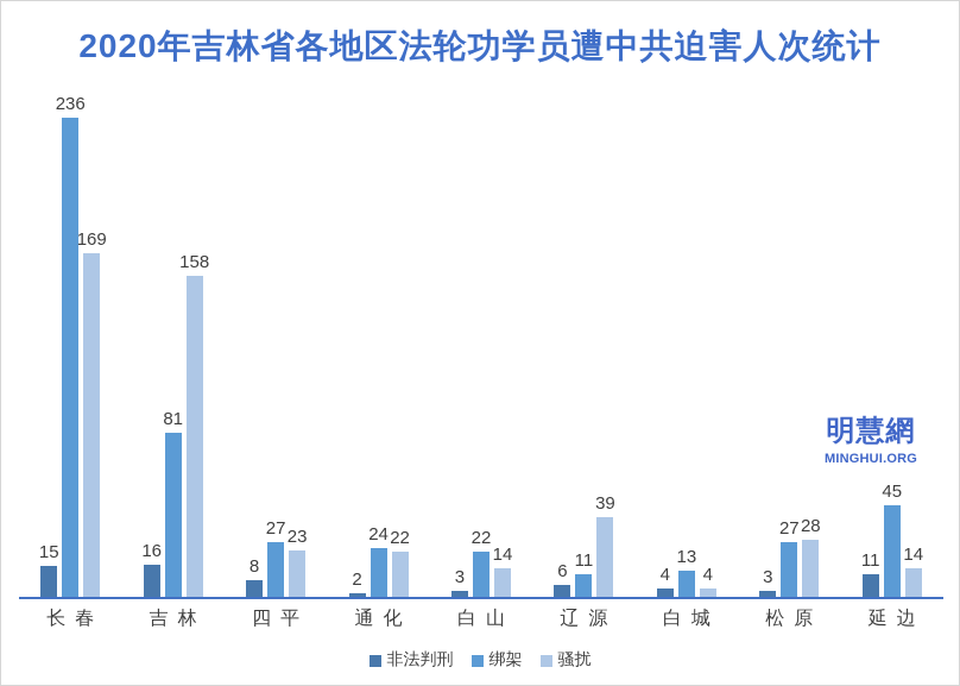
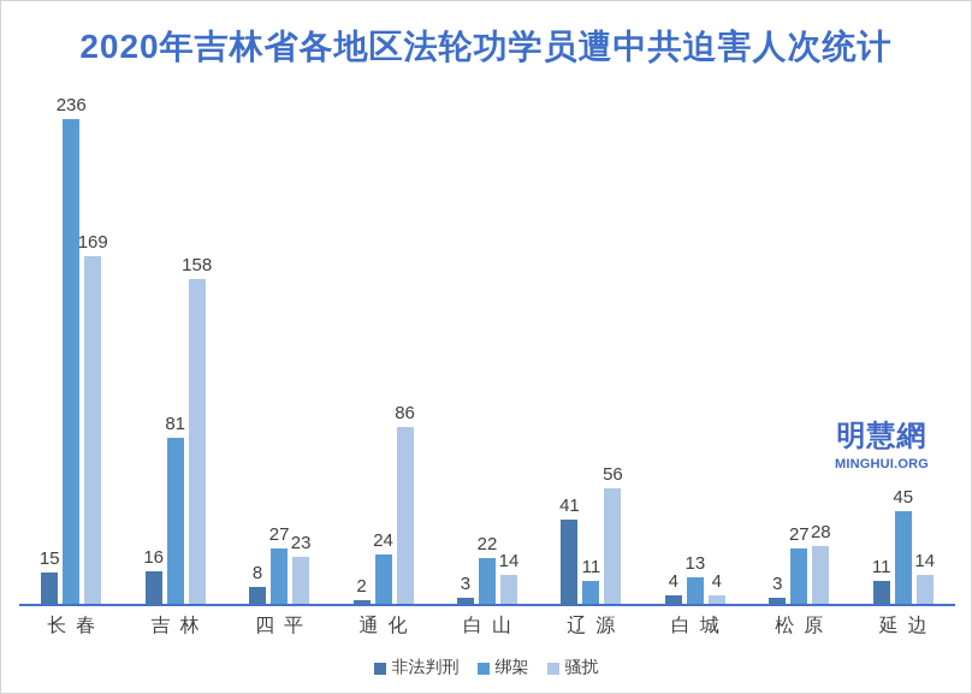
骚扰/通化: 22 -> 86
非法判刑/辽源: 6 -> 41
骚扰/辽源: 39 -> 56
